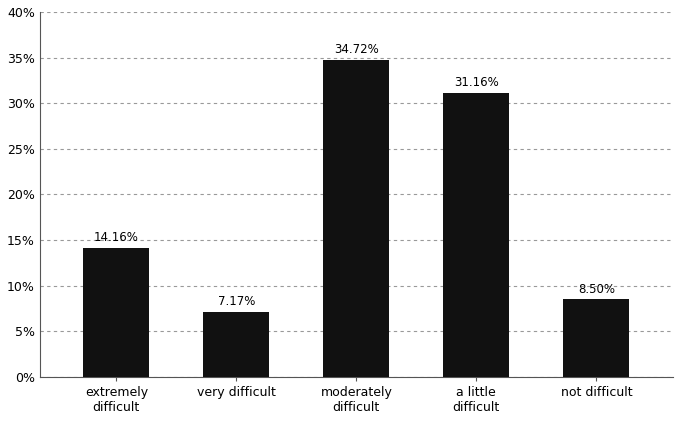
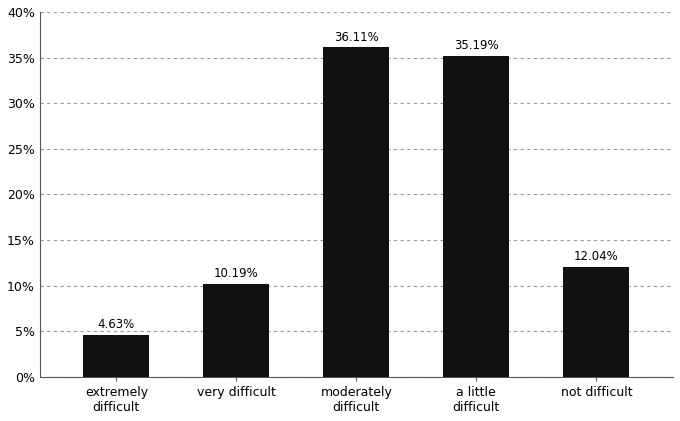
extremely difficult: 14.16% -> 4.63%
very difficult: 7.17% -> 10.19%
moderately difficult: 34.72% -> 36.11%
a little difficult: 31.16% -> 35.19%
not difficult: 8.50% -> 12.04%
